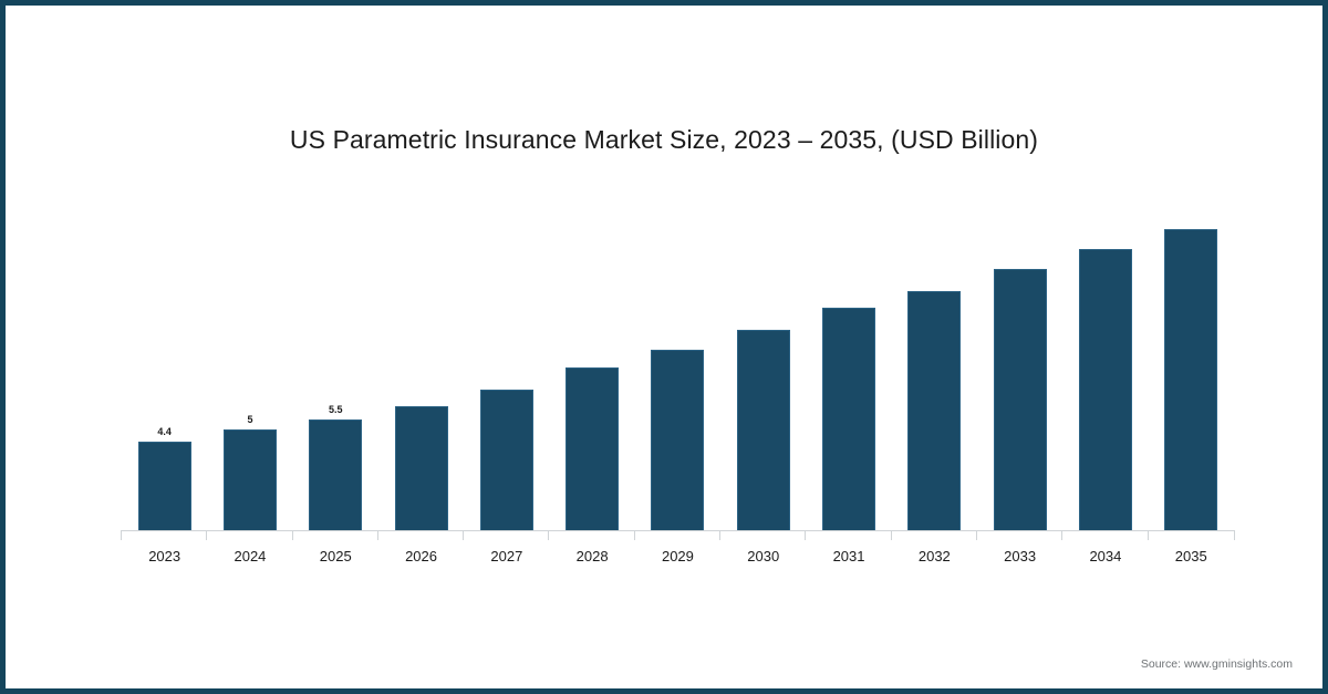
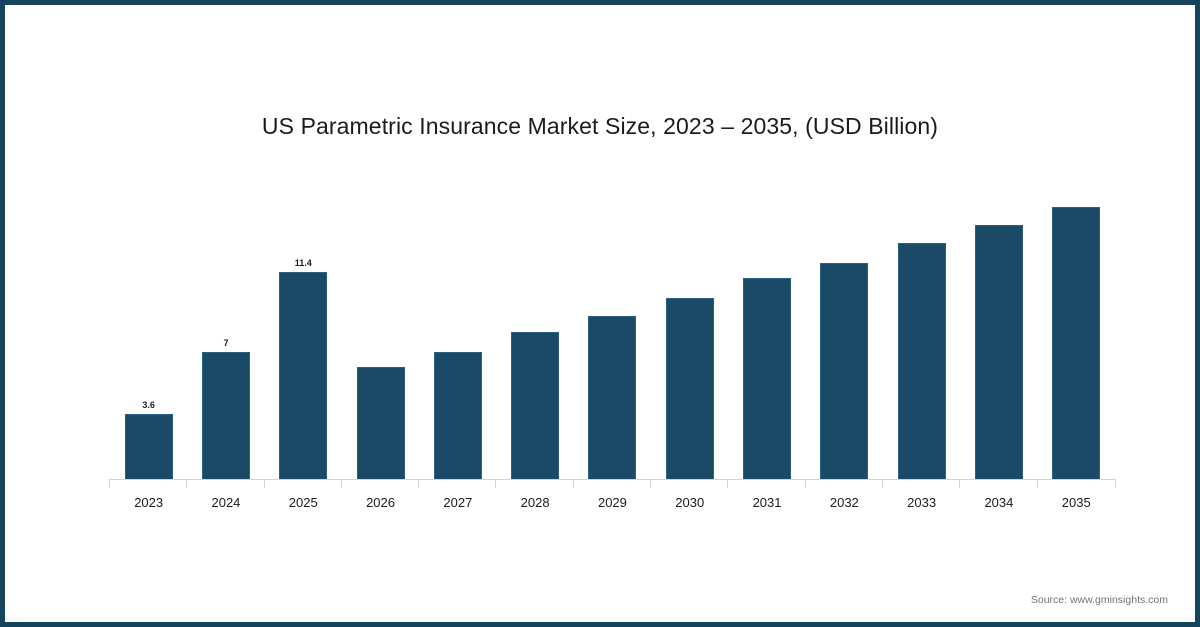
2023: 4.4 -> 3.6
2024: 5 -> 7
2025: 5.5 -> 11.4
